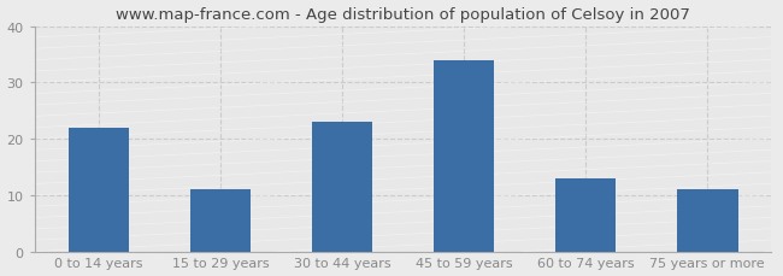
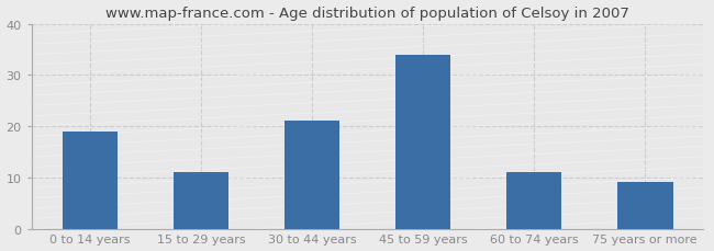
0 to 14 years: 22 -> 19
30 to 44 years: 23 -> 21
60 to 74 years: 13 -> 11
75 years or more: 11 -> 9
